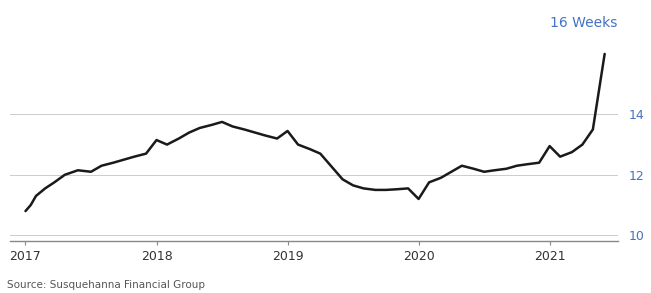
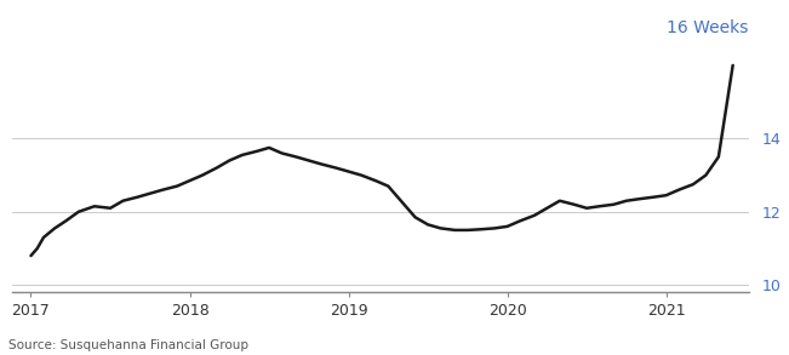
2018: 13.15 -> 12.85
2019: 13.45 -> 13.10
2020: 11.20 -> 11.60
2021: 12.95 -> 12.45
